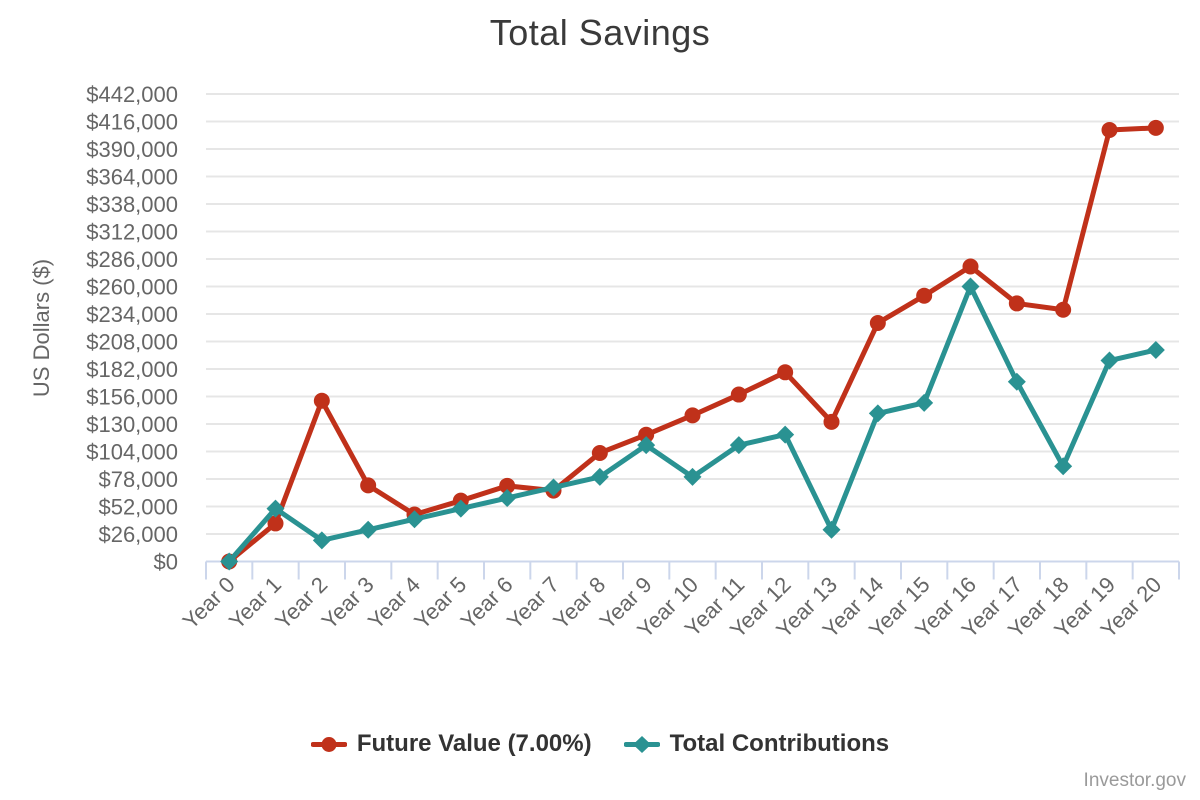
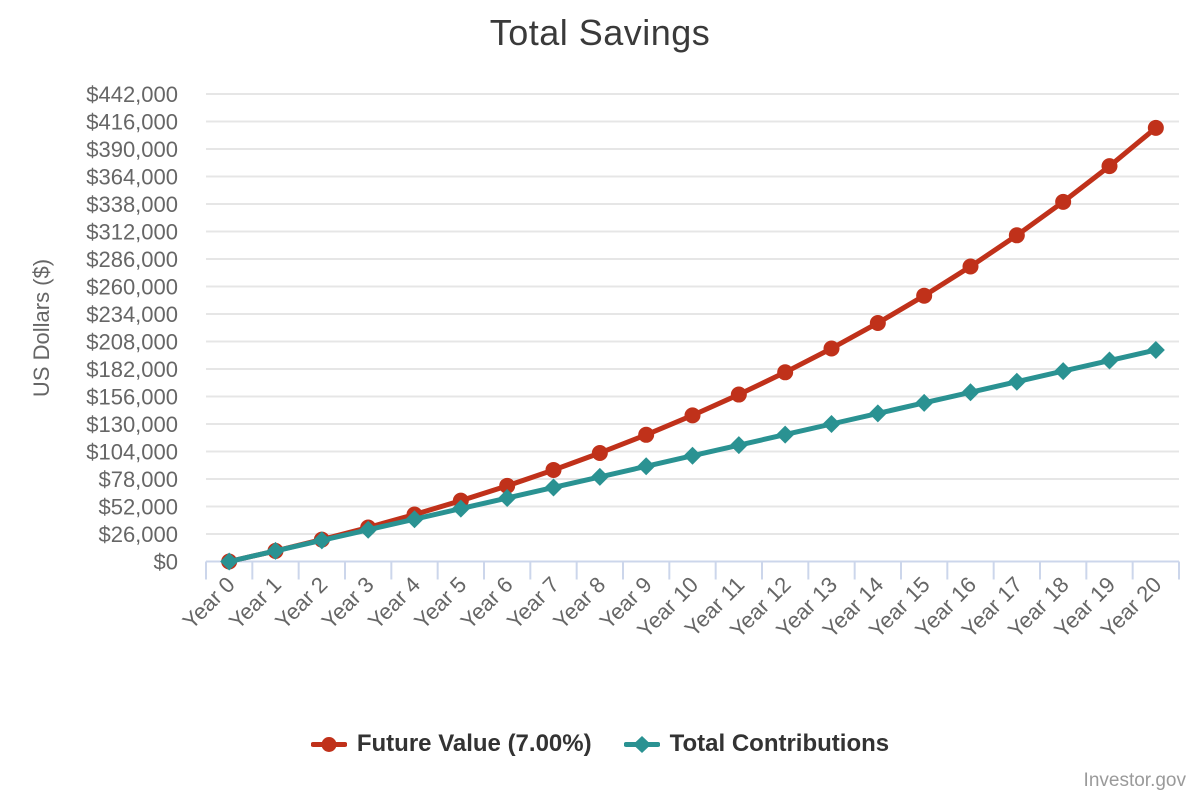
Future Value (7.00%)/Year 1: $36000 -> $10000
Total Contributions/Year 1: $50000 -> $10000
Future Value (7.00%)/Year 2: $152000 -> $21000
Future Value (7.00%)/Year 3: $72000 -> $32000
Future Value (7.00%)/Year 7: $67000 -> $87000
Total Contributions/Year 9: $110000 -> $90000
Total Contributions/Year 10: $80000 -> $100000
Future Value (7.00%)/Year 13: $132000 -> $201000
Total Contributions/Year 13: $30000 -> $130000
Total Contributions/Year 16: $260000 -> $160000
Future Value (7.00%)/Year 17: $244000 -> $308000
Future Value (7.00%)/Year 18: $238000 -> $340000
Total Contributions/Year 18: $90000 -> $180000
Future Value (7.00%)/Year 19: $408000 -> $374000
